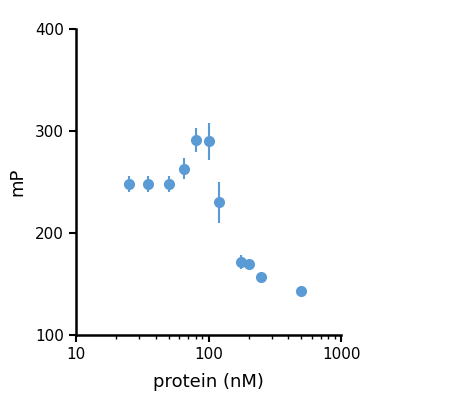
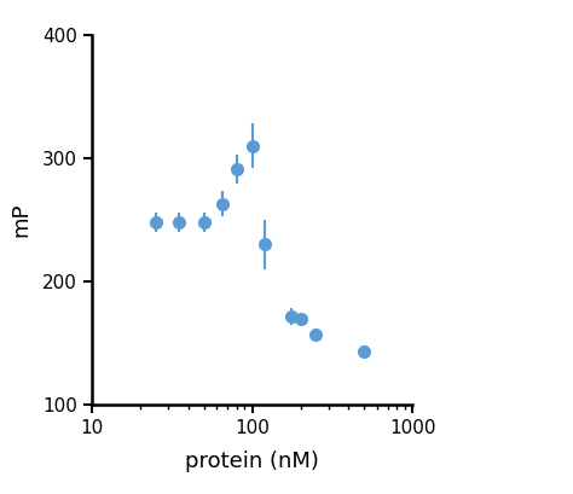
100: 290 -> 310
